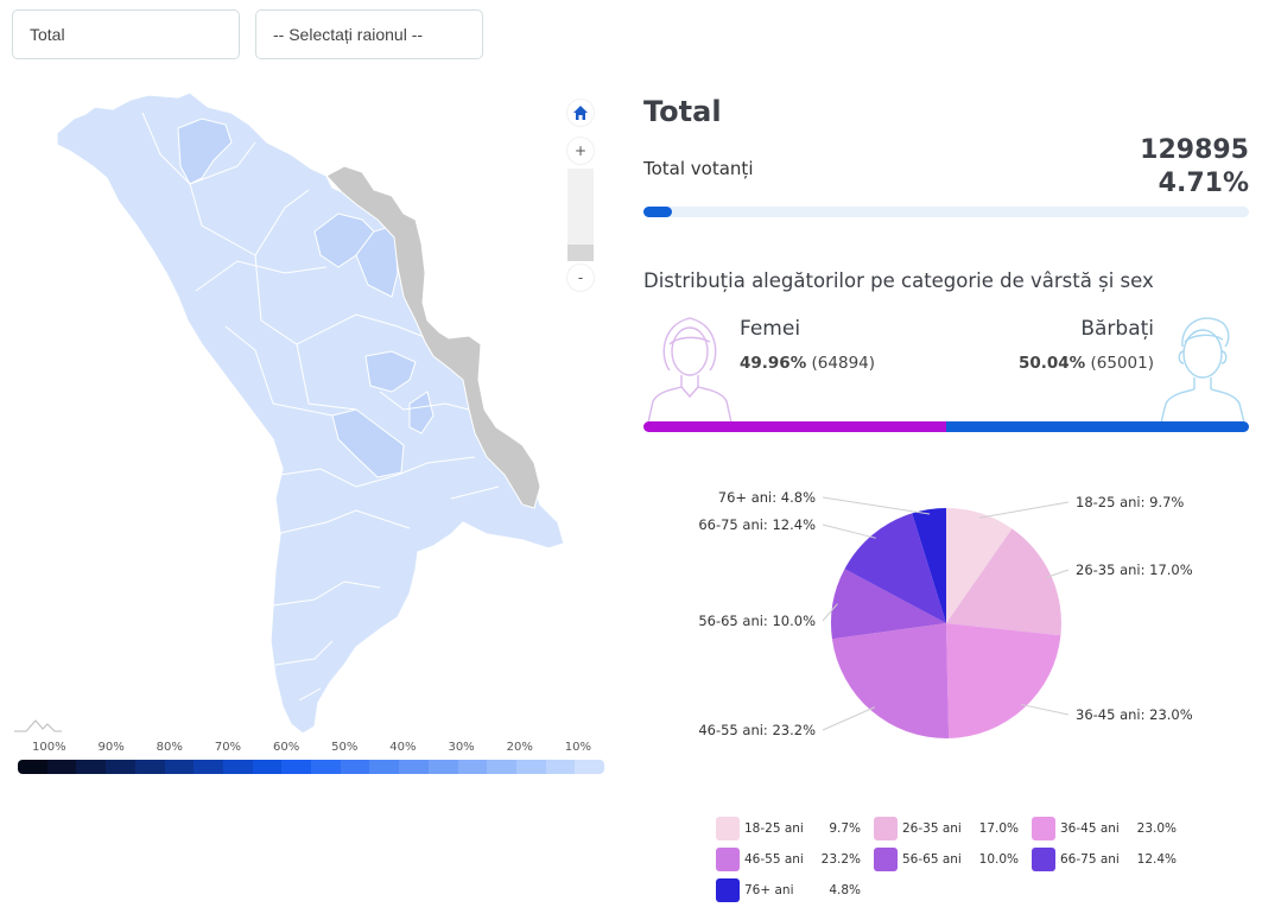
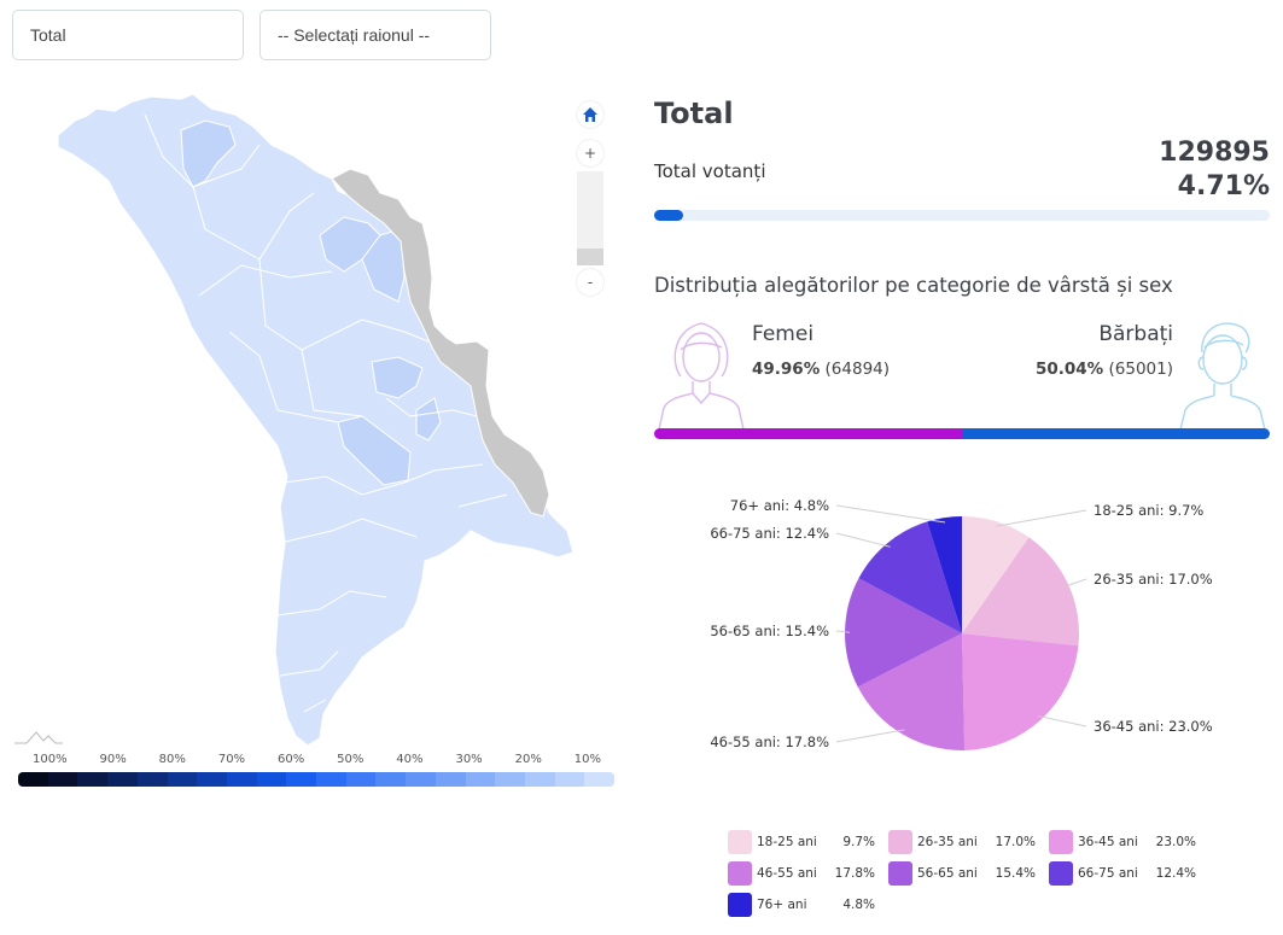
46-55 ani: 23.2% -> 17.8%
56-65 ani: 10.0% -> 15.4%
